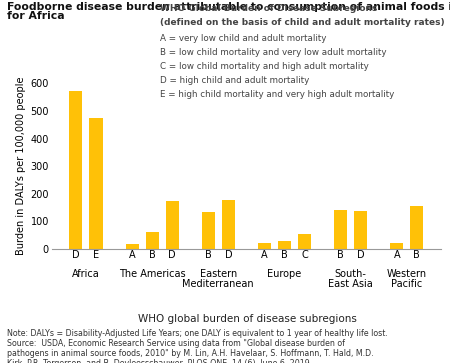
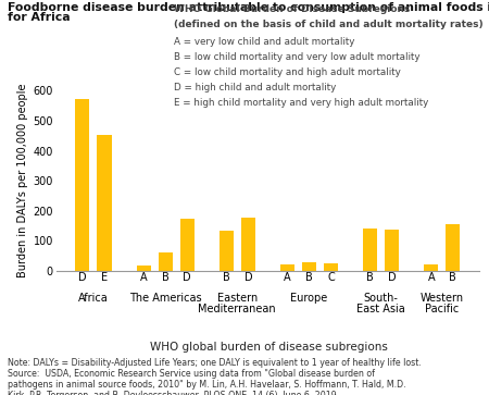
E: 475 -> 452
C: 55 -> 25
